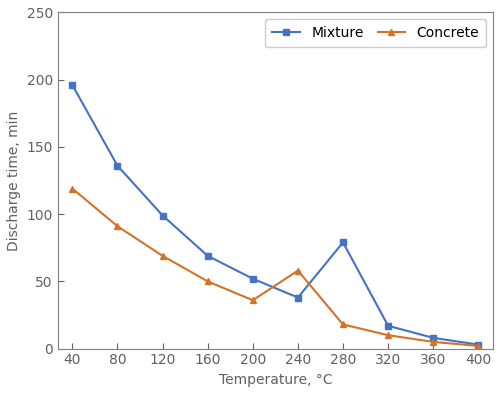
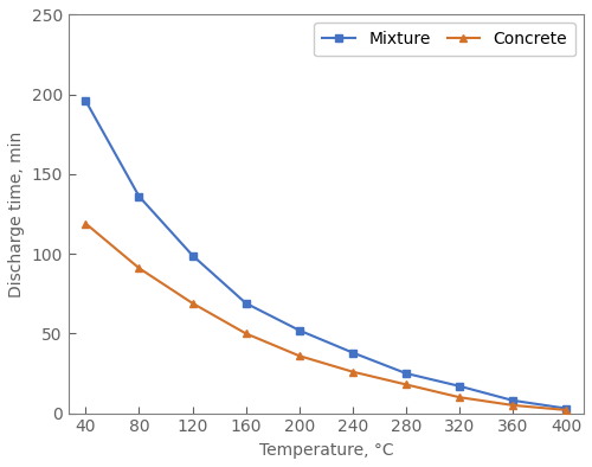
Concrete/240: 58 -> 26
Mixture/280: 79 -> 25
